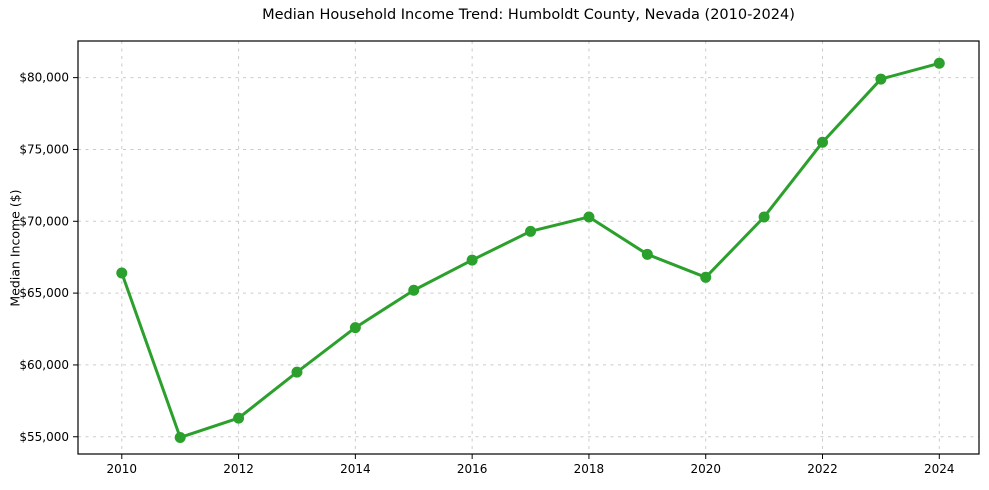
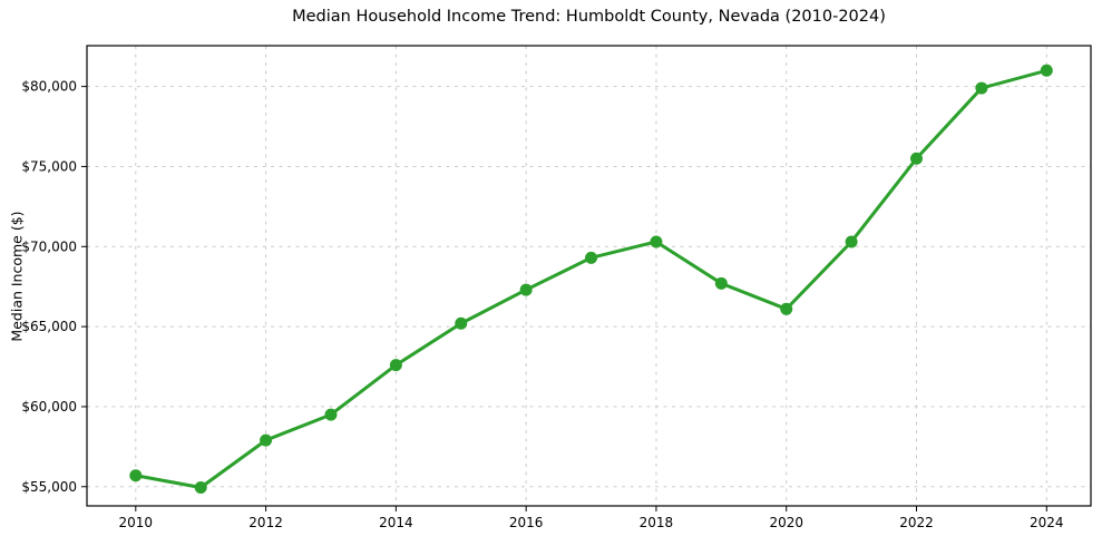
2010: $66400 -> $55700
2012: $56300 -> $57900
